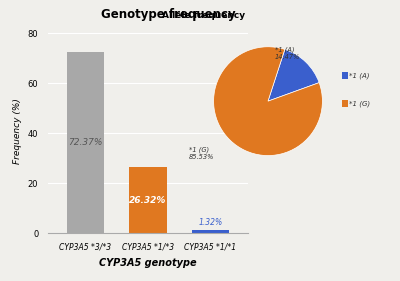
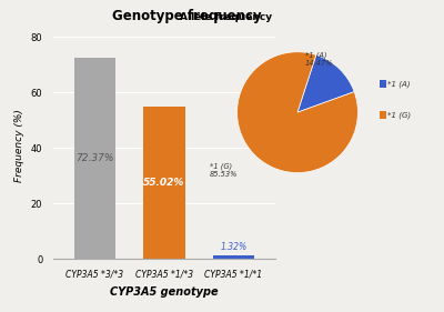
CYP3A5 *1/*3: 26.32% -> 55.02%
